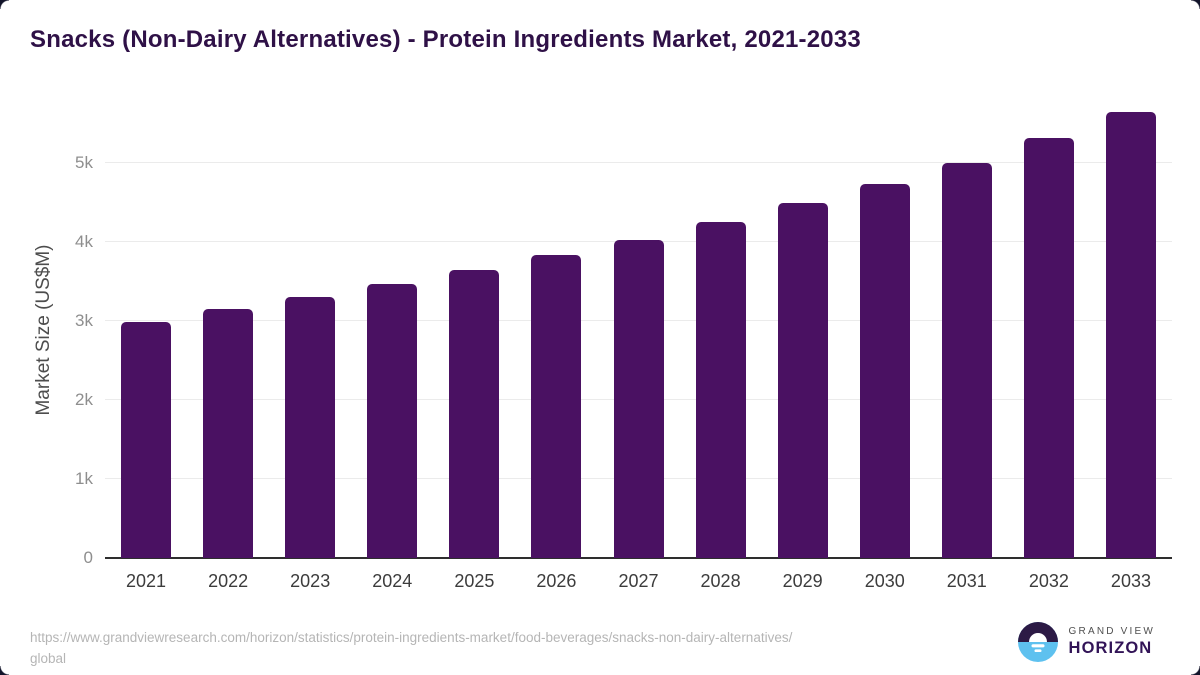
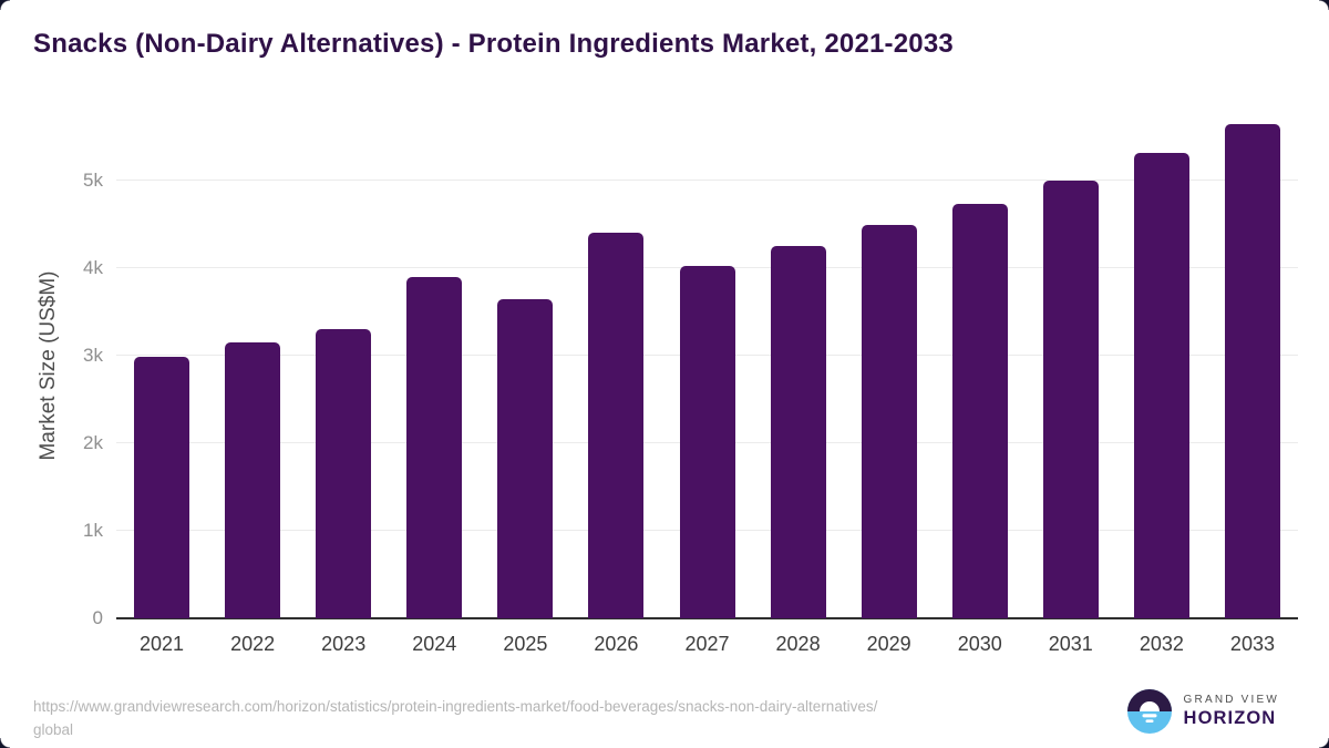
2024: 3.5k -> 3.9k
2026: 3.8k -> 4.4k
